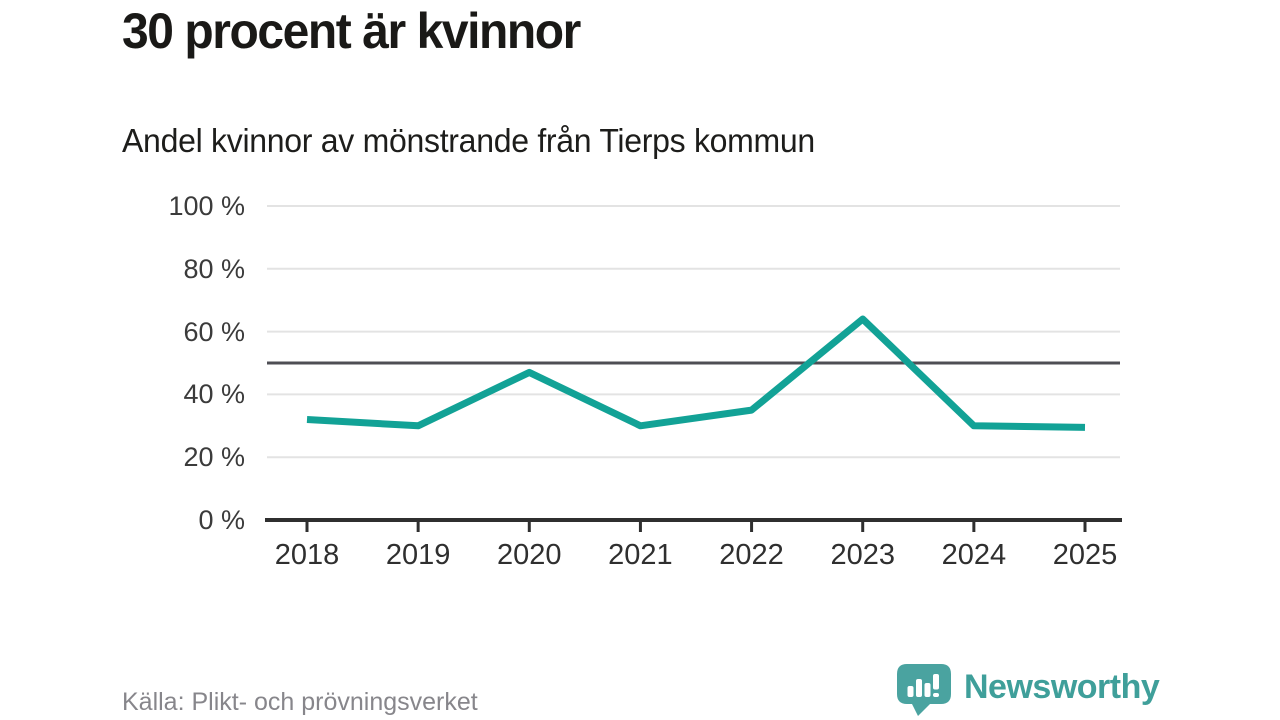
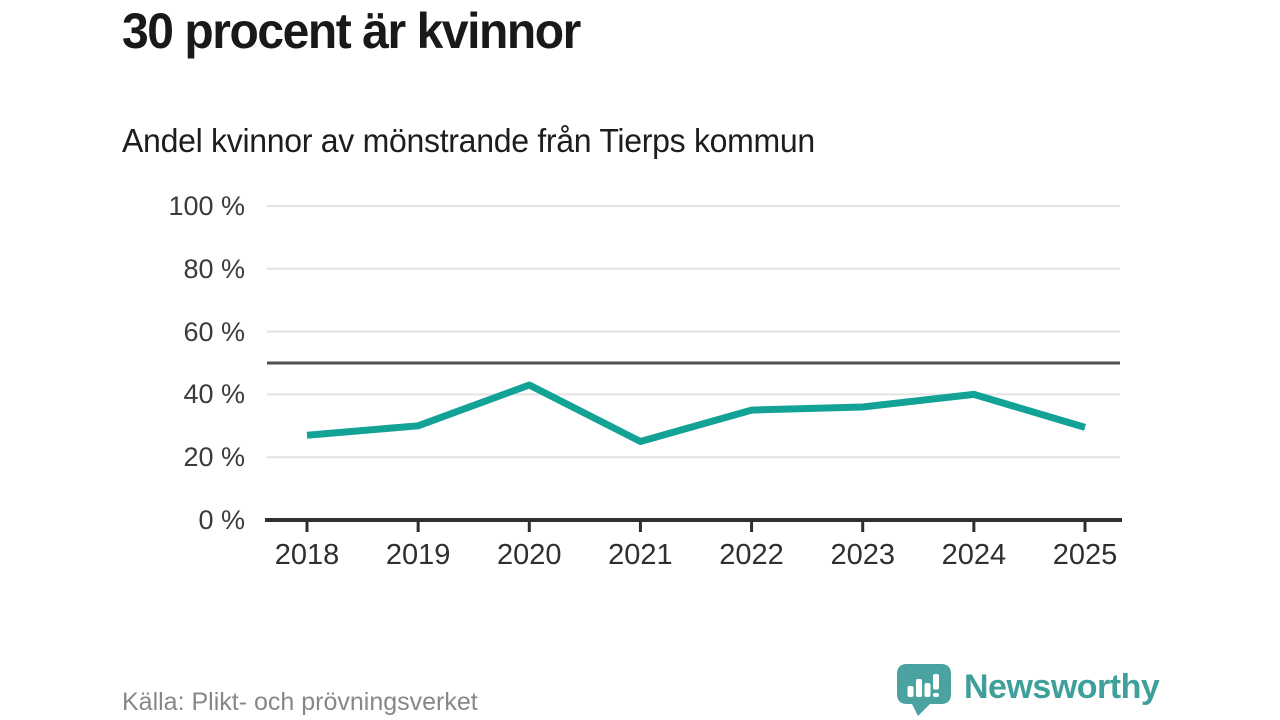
2018: 32% -> 27%
2020: 47% -> 43%
2021: 30% -> 25%
2023: 64% -> 36%
2024: 30% -> 40%
